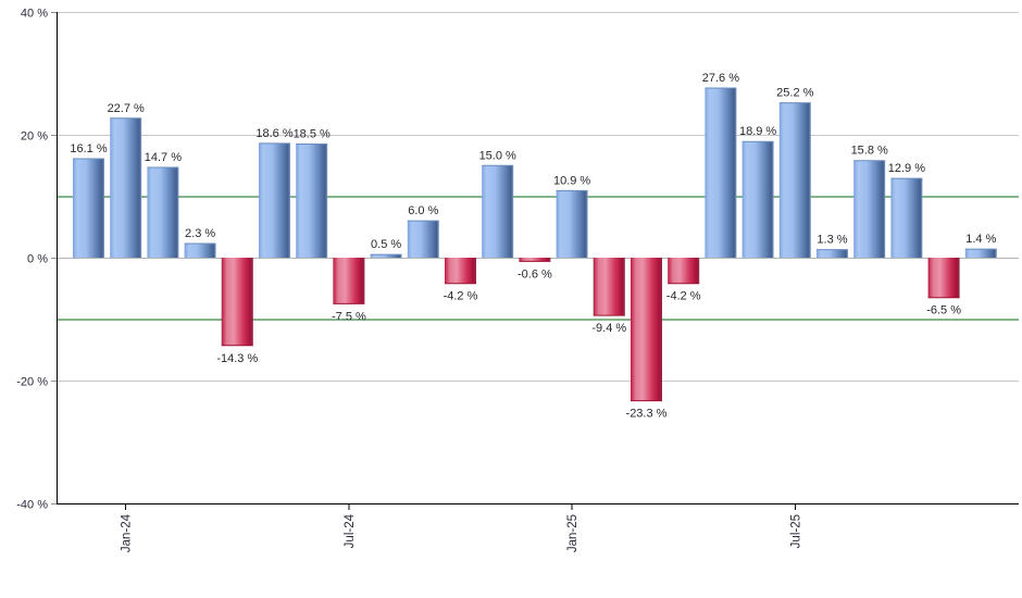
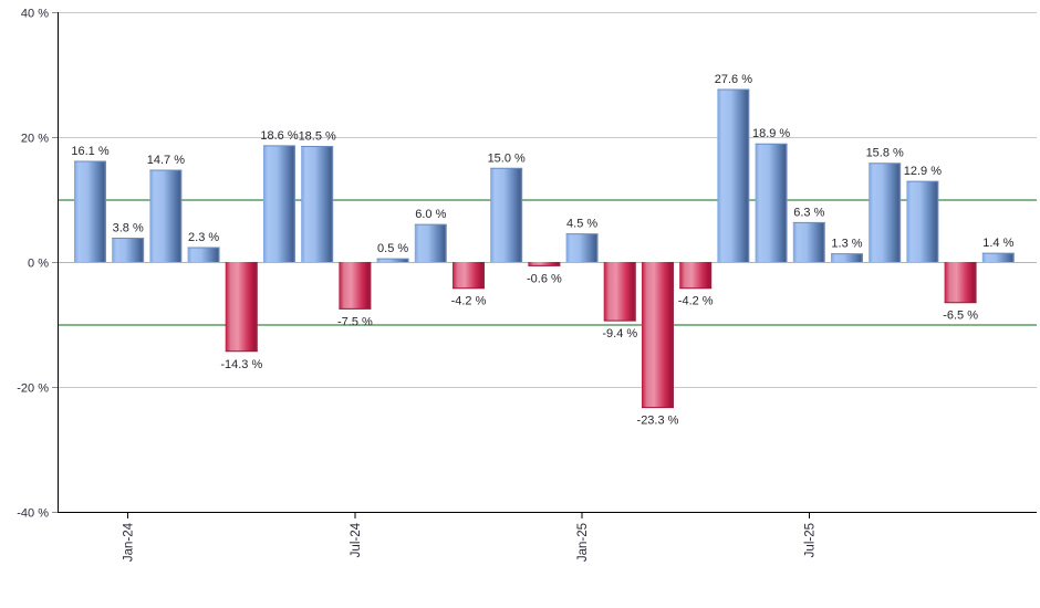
Jan-24: 22.7 -> 3.8
Jan-25: 10.9 -> 4.5
Jul-25: 25.2 -> 6.3
